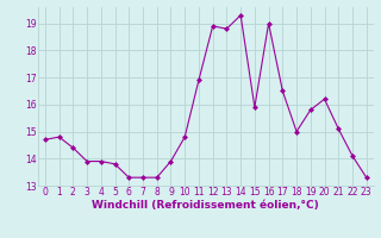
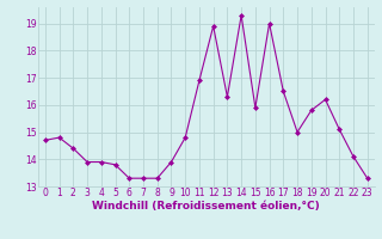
13: 18.8 -> 16.3
